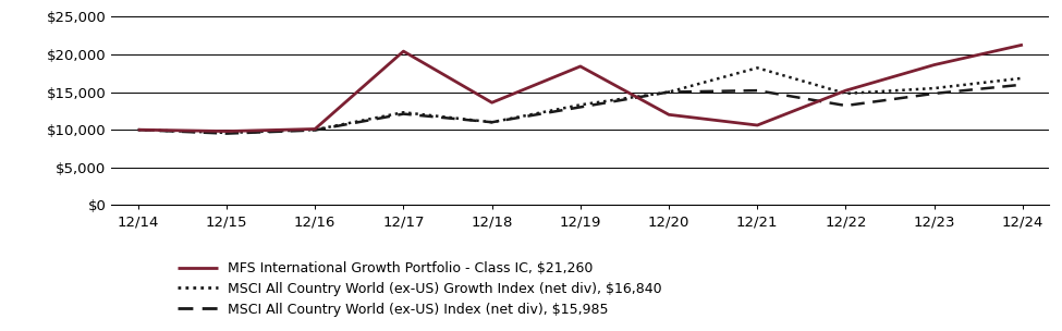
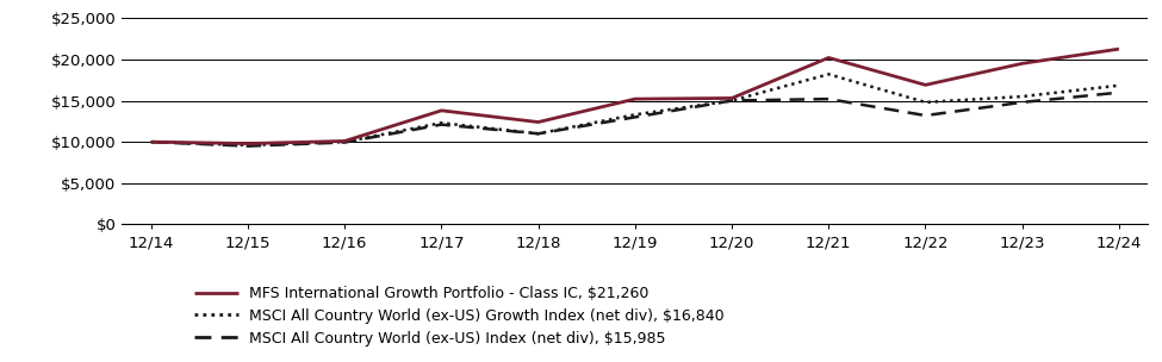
MFS International Growth Portfolio - Class IC, $21,260/12/17: $20,400 -> $13,800
MFS International Growth Portfolio - Class IC, $21,260/12/18: $13,600 -> $12,400
MFS International Growth Portfolio - Class IC, $21,260/12/19: $18,400 -> $15,200
MFS International Growth Portfolio - Class IC, $21,260/12/20: $12,000 -> $15,300
MFS International Growth Portfolio - Class IC, $21,260/12/21: $10,600 -> $20,200
MFS International Growth Portfolio - Class IC, $21,260/12/22: $15,200 -> $16,900
MFS International Growth Portfolio - Class IC, $21,260/12/23: $18,600 -> $19,500
